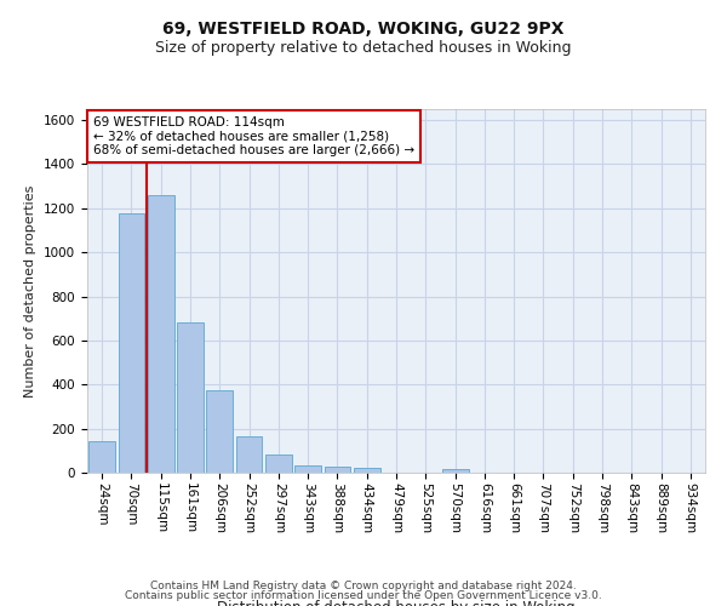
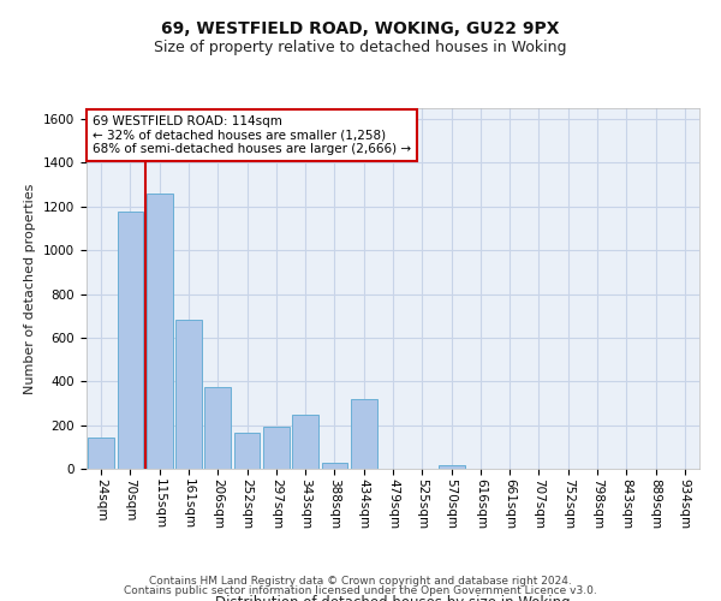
297sqm: 80 -> 190
343sqm: 40 -> 250
434sqm: 20 -> 320
